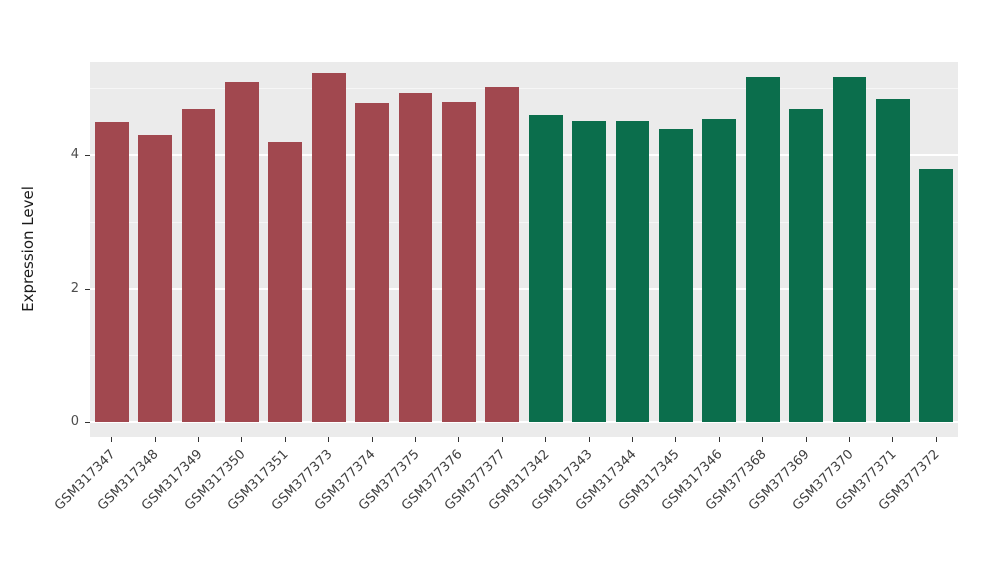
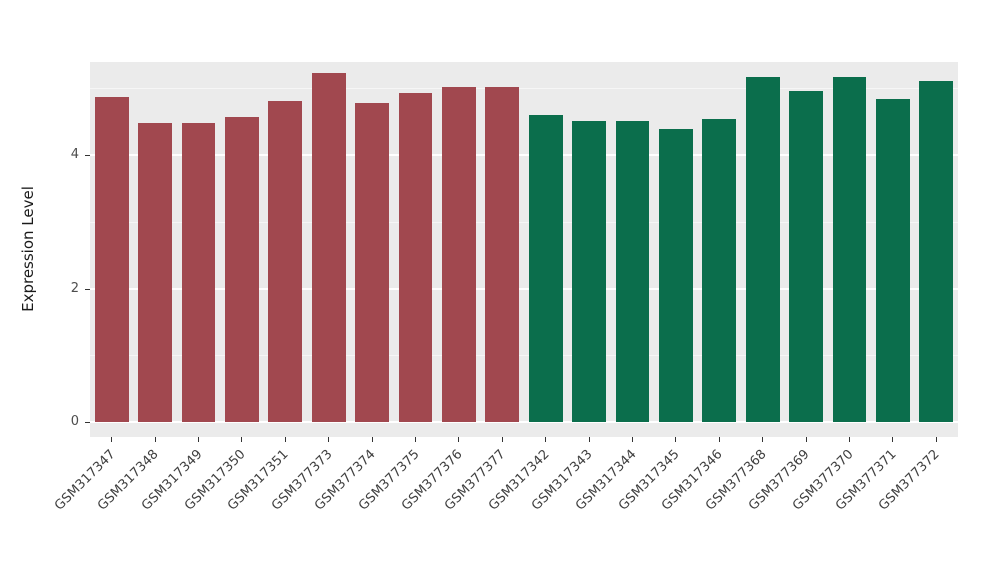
GSM317347: 4.5 -> 4.9
GSM317348: 4.3 -> 4.5
GSM317349: 4.7 -> 4.5
GSM317350: 5.1 -> 4.6
GSM317351: 4.2 -> 4.8
GSM377376: 4.8 -> 5.0
GSM377369: 4.7 -> 5.0
GSM377372: 3.8 -> 5.1
